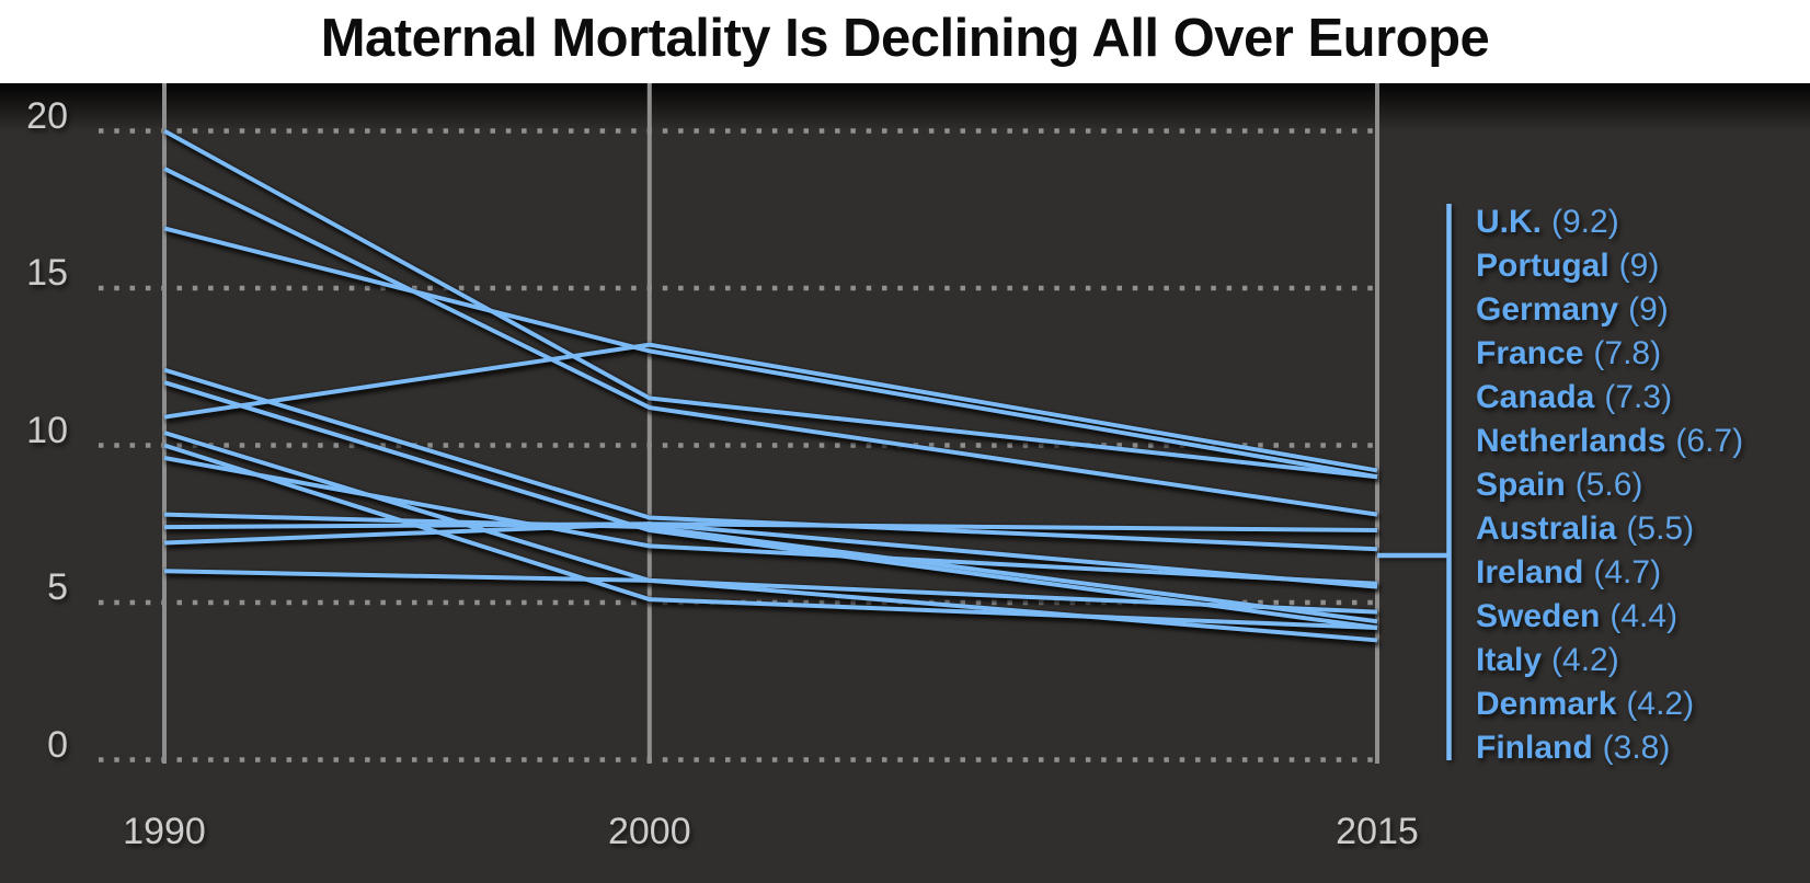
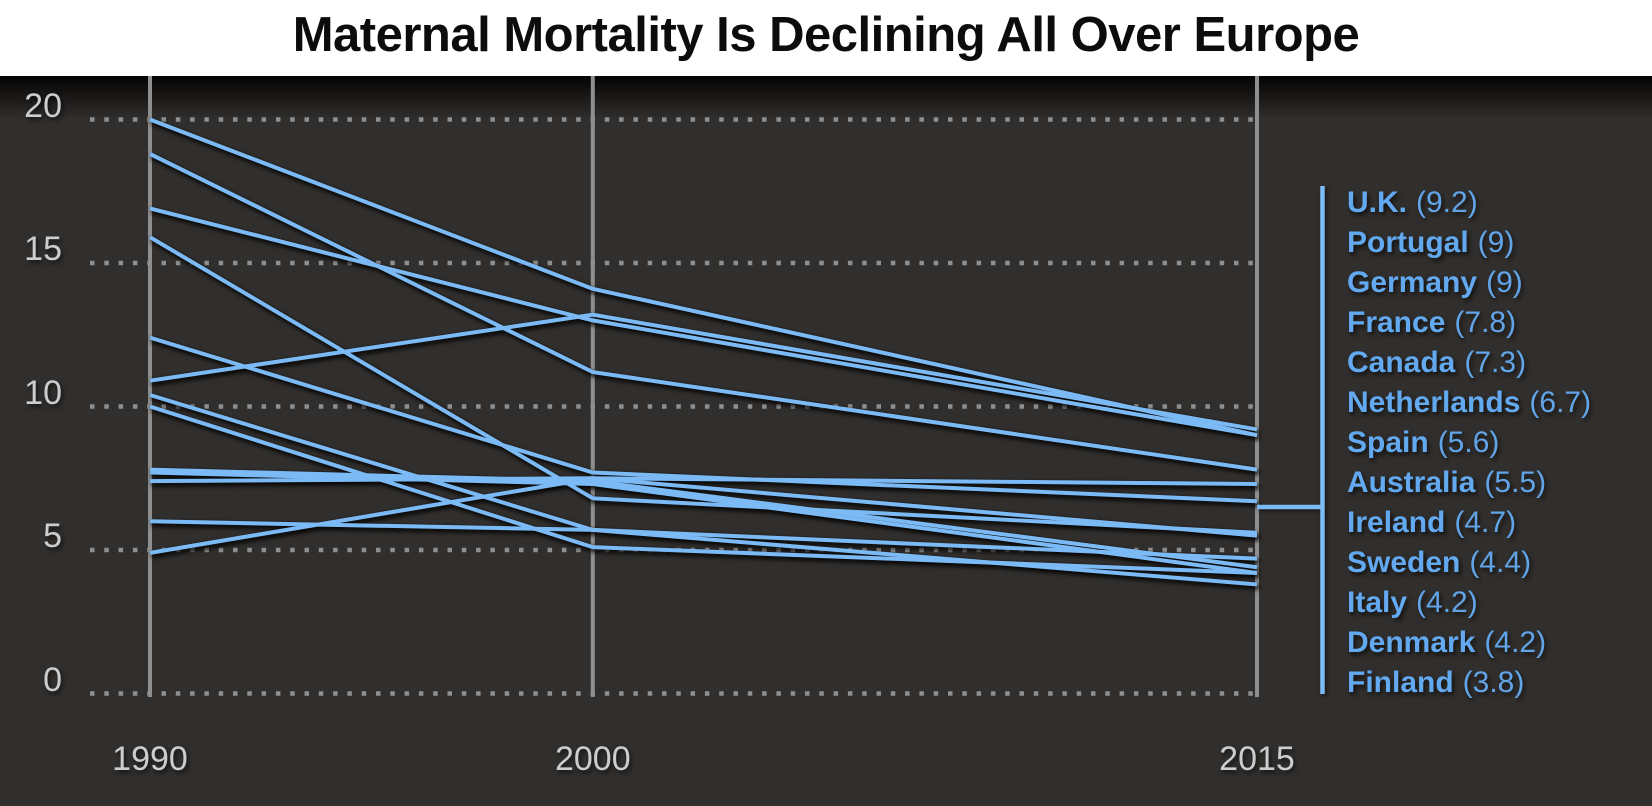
Spain/1990: 9.6 -> 15.9
Australia/1990: 6.9 -> 4.9
Denmark/1990: 12.0 -> 7.7
Germany/2000: 11.5 -> 14.1
